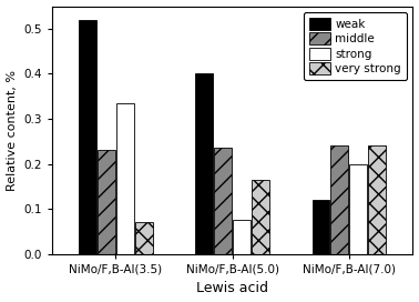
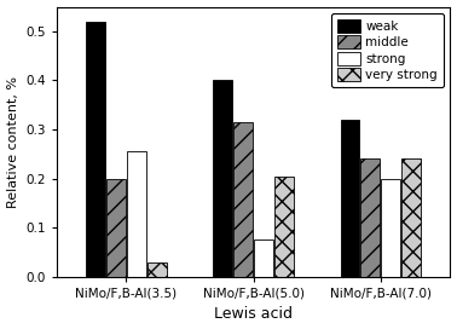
middle/NiMo/F,B-Al(3.5): 0.230 -> 0.200
strong/NiMo/F,B-Al(3.5): 0.335 -> 0.255
very strong/NiMo/F,B-Al(3.5): 0.070 -> 0.030
middle/NiMo/F,B-Al(5.0): 0.235 -> 0.315
very strong/NiMo/F,B-Al(5.0): 0.165 -> 0.205
weak/NiMo/F,B-Al(7.0): 0.12 -> 0.32
